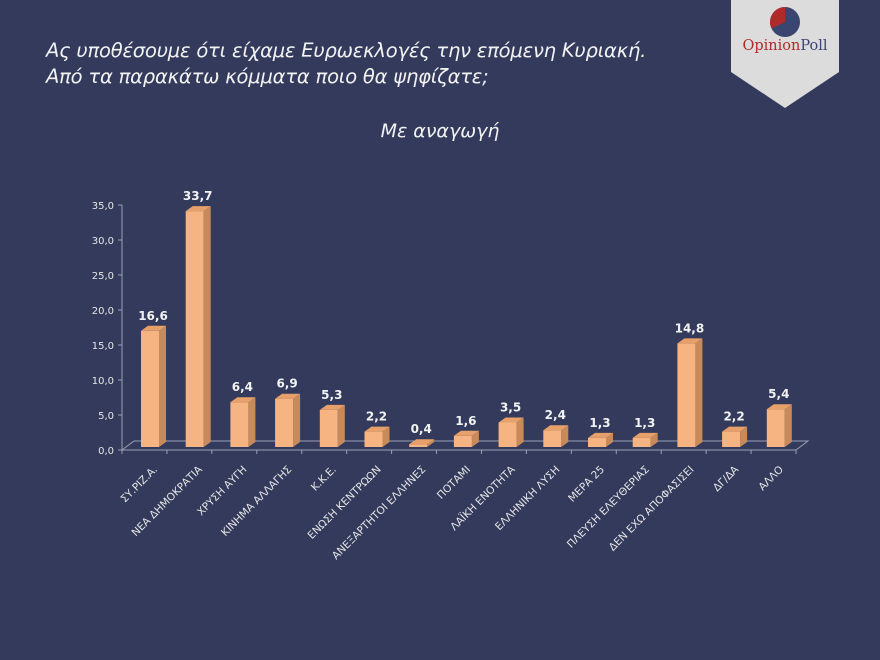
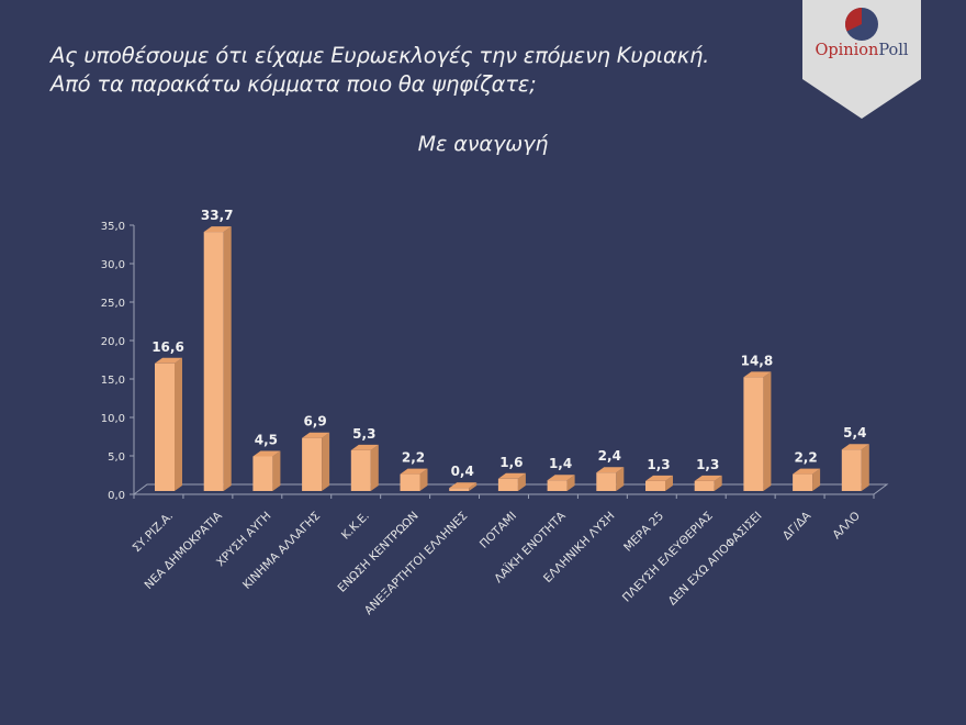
ΧΡΥΣΗ ΑΥΓΗ: 6,4 -> 4,5
ΛΑΪΚΗ ΕΝΟΤΗΤΑ: 3,5 -> 1,4
